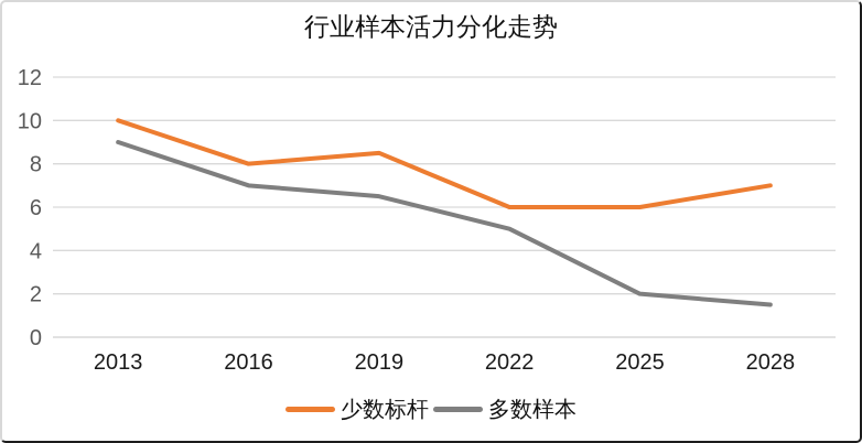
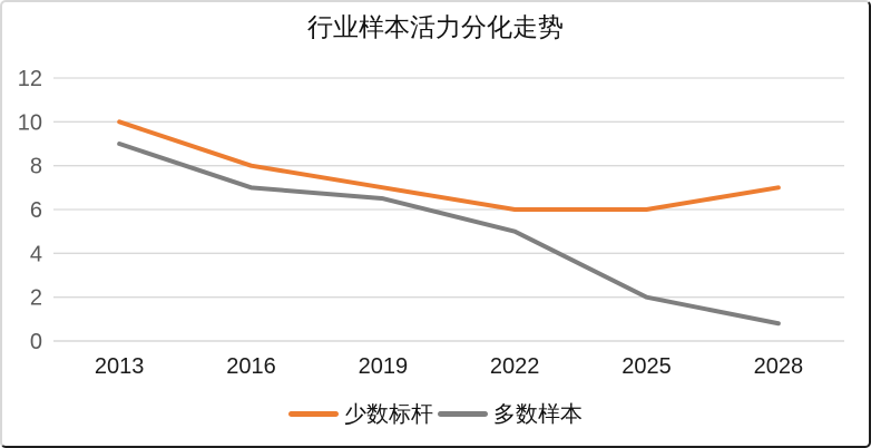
少数标杆/2019: 8.5 -> 7.0
多数样本/2028: 1.5 -> 0.8
